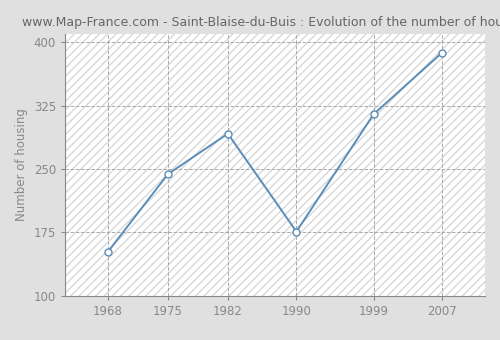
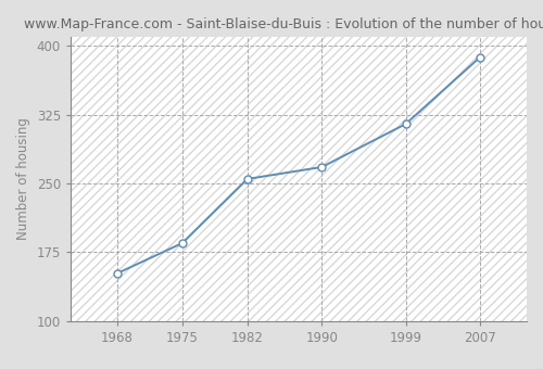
1975: 244 -> 185
1982: 292 -> 255
1990: 176 -> 268
